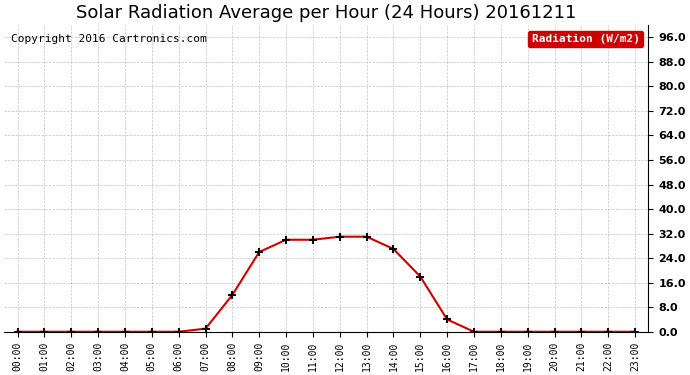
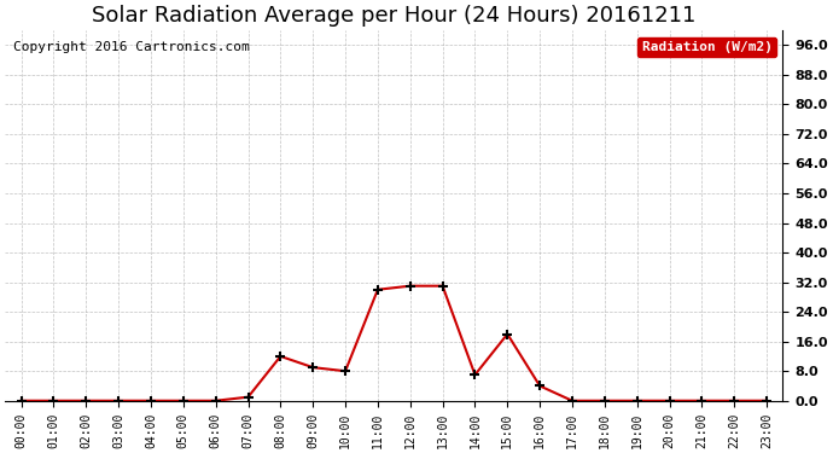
09:00: 26 -> 9
10:00: 30 -> 8
14:00: 27 -> 7
